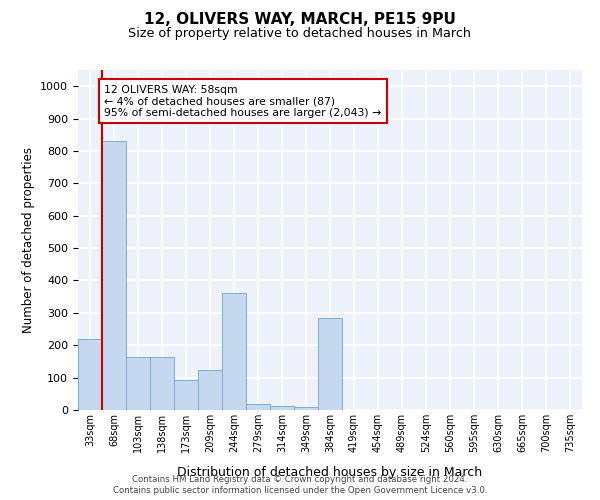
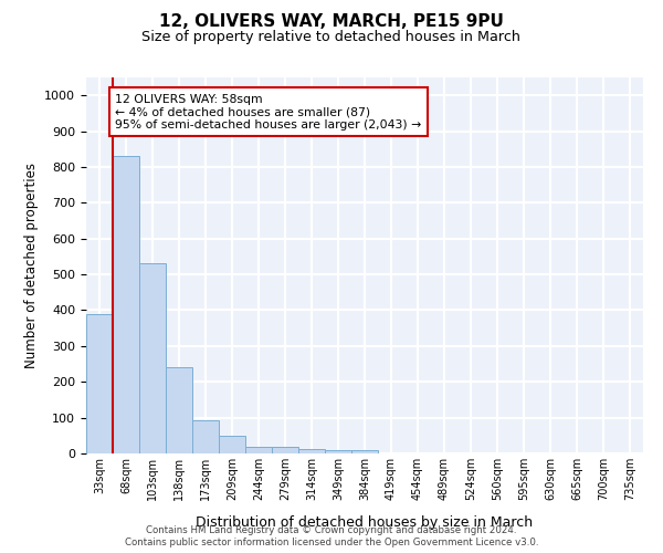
33sqm: 220 -> 390
103sqm: 165 -> 530
138sqm: 165 -> 240
209sqm: 125 -> 50
244sqm: 360 -> 20
384sqm: 285 -> 8
